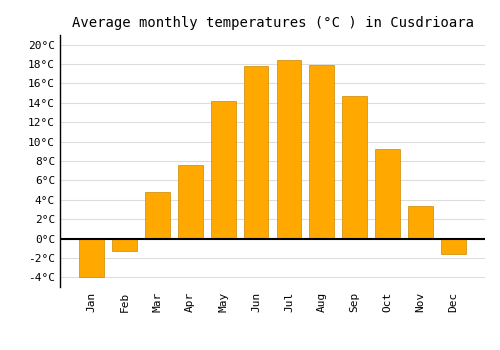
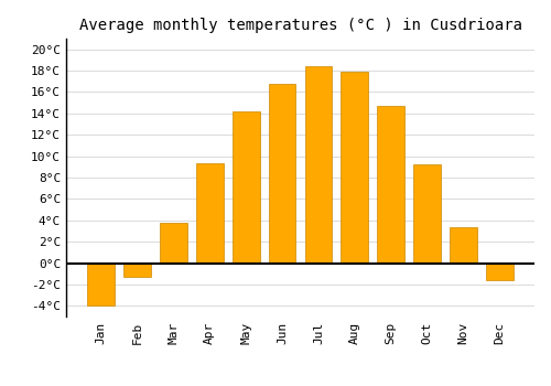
Mar: 4.8°C -> 3.8°C
Apr: 7.6°C -> 9.3°C
Jun: 17.8°C -> 16.8°C
